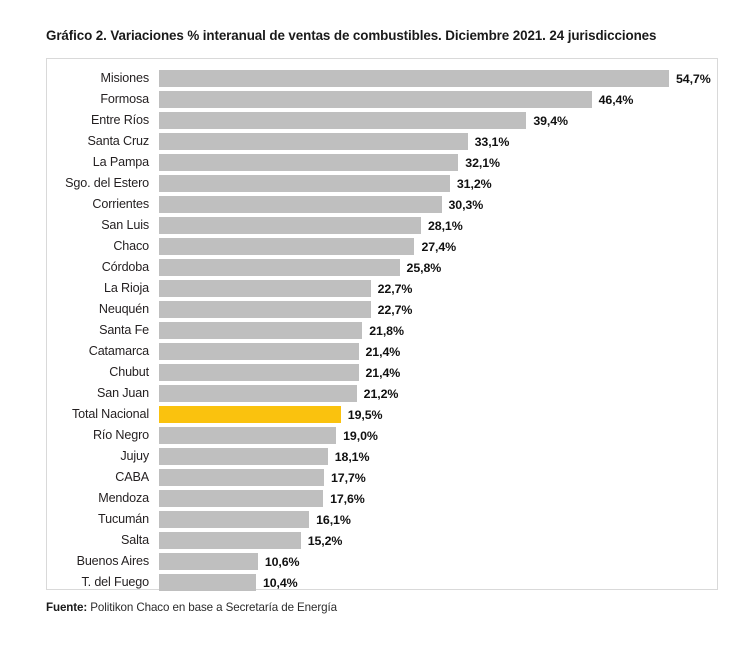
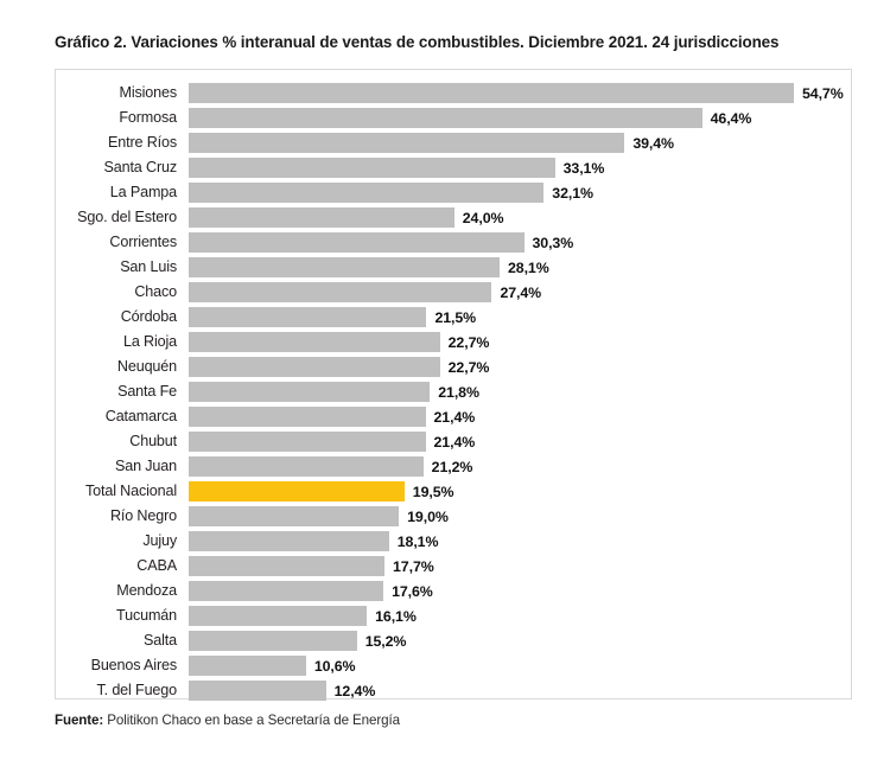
Sgo. del Estero: 31,2% -> 24,0%
Córdoba: 25,8% -> 21,5%
T. del Fuego: 10,4% -> 12,4%
